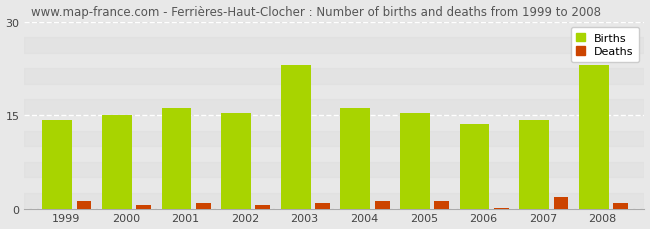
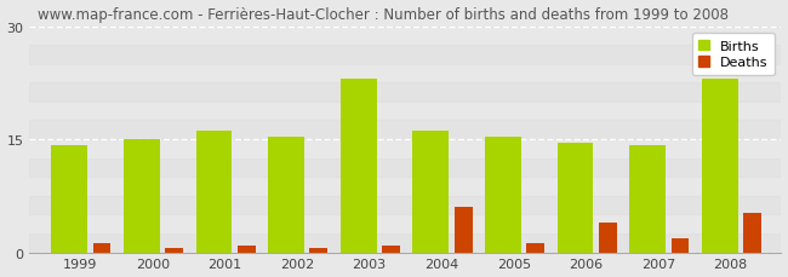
Deaths/2004: 1.2 -> 6.0
Births/2006: 13.5 -> 14.6
Deaths/2006: 0.1 -> 4.0
Deaths/2008: 0.8 -> 5.2
